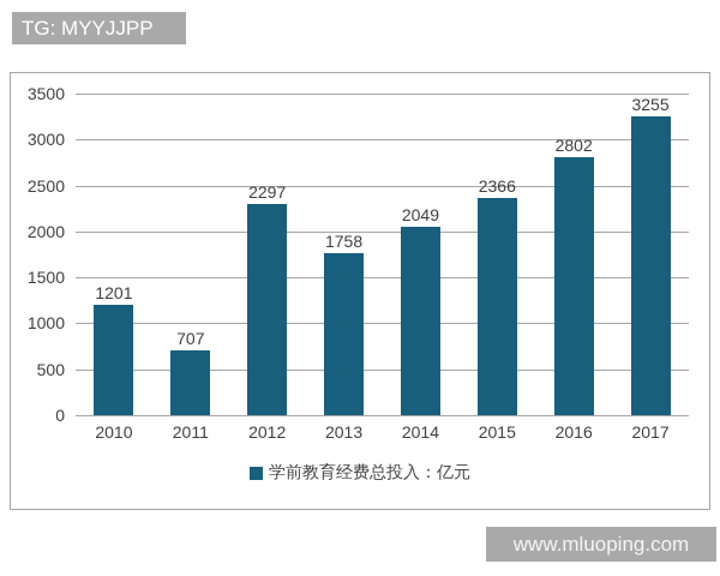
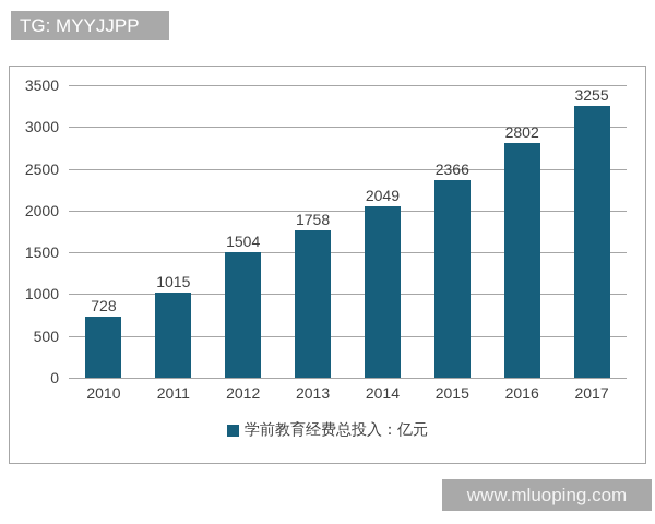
2010: 1201 -> 728
2011: 707 -> 1015
2012: 2297 -> 1504
